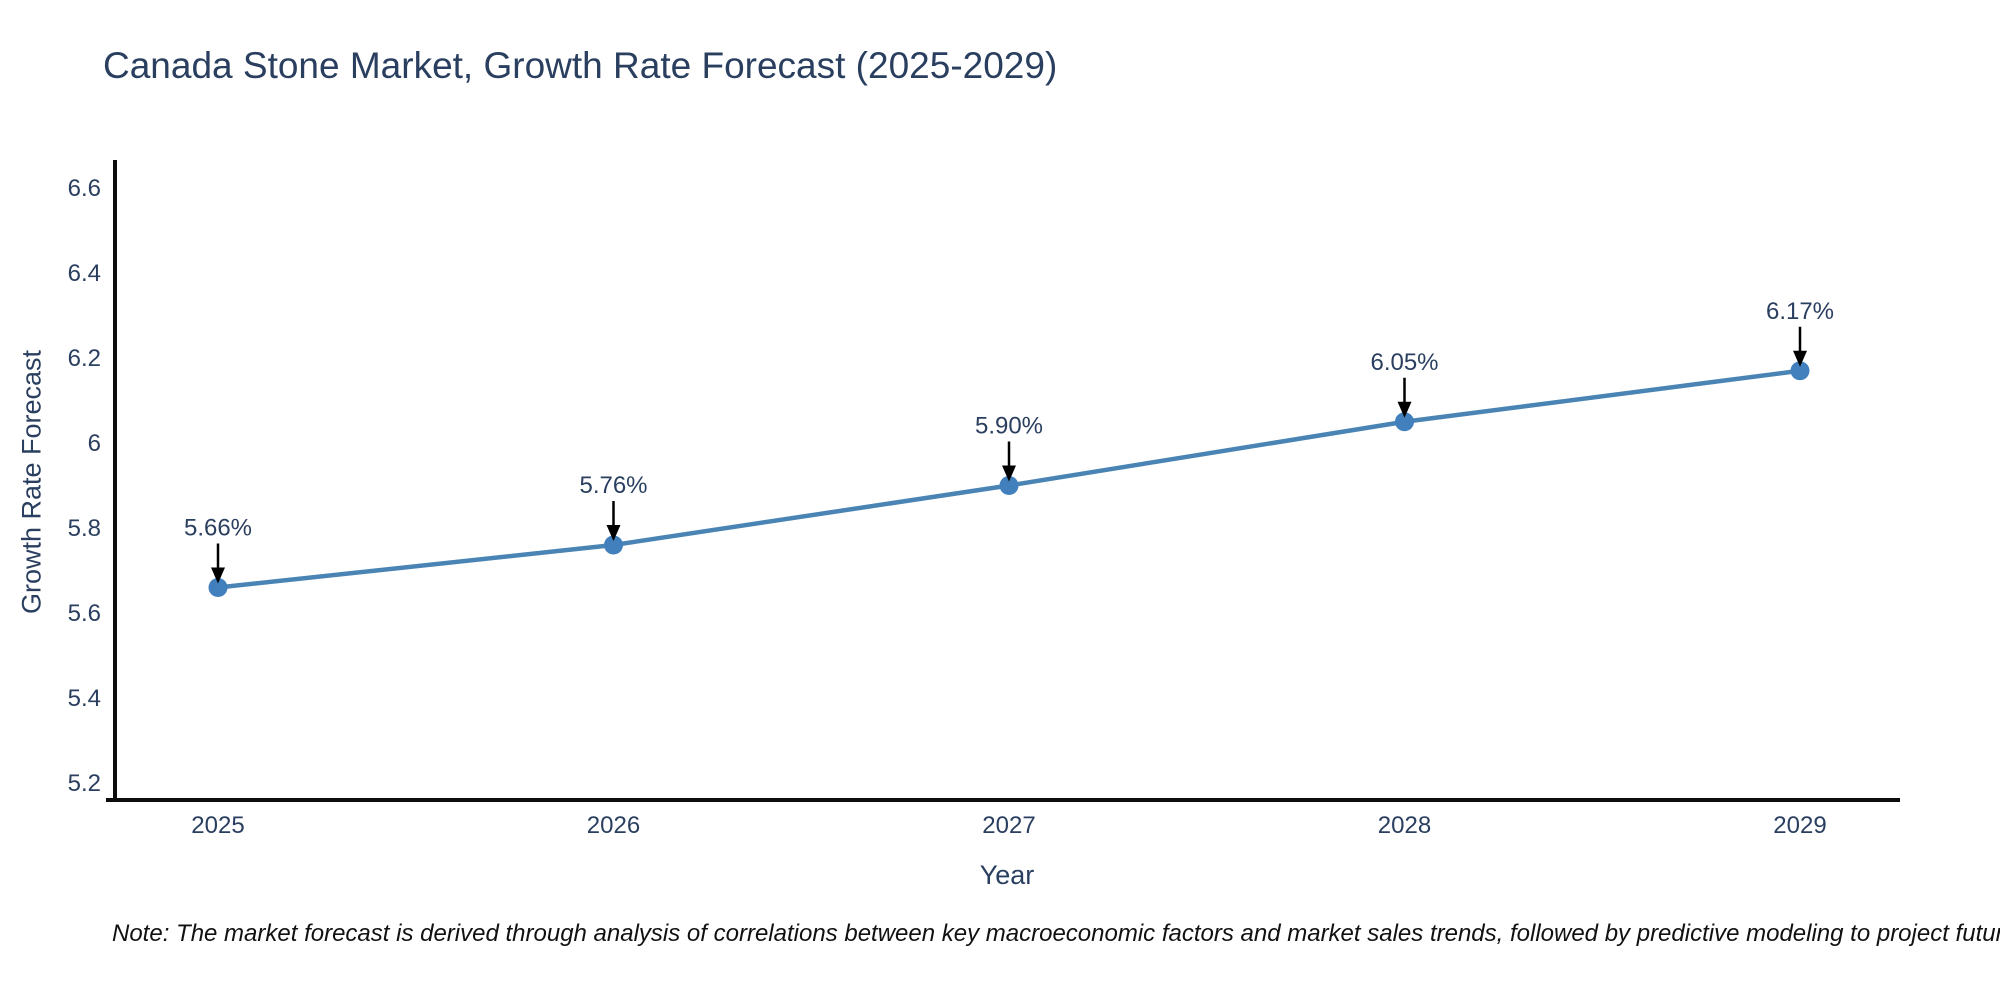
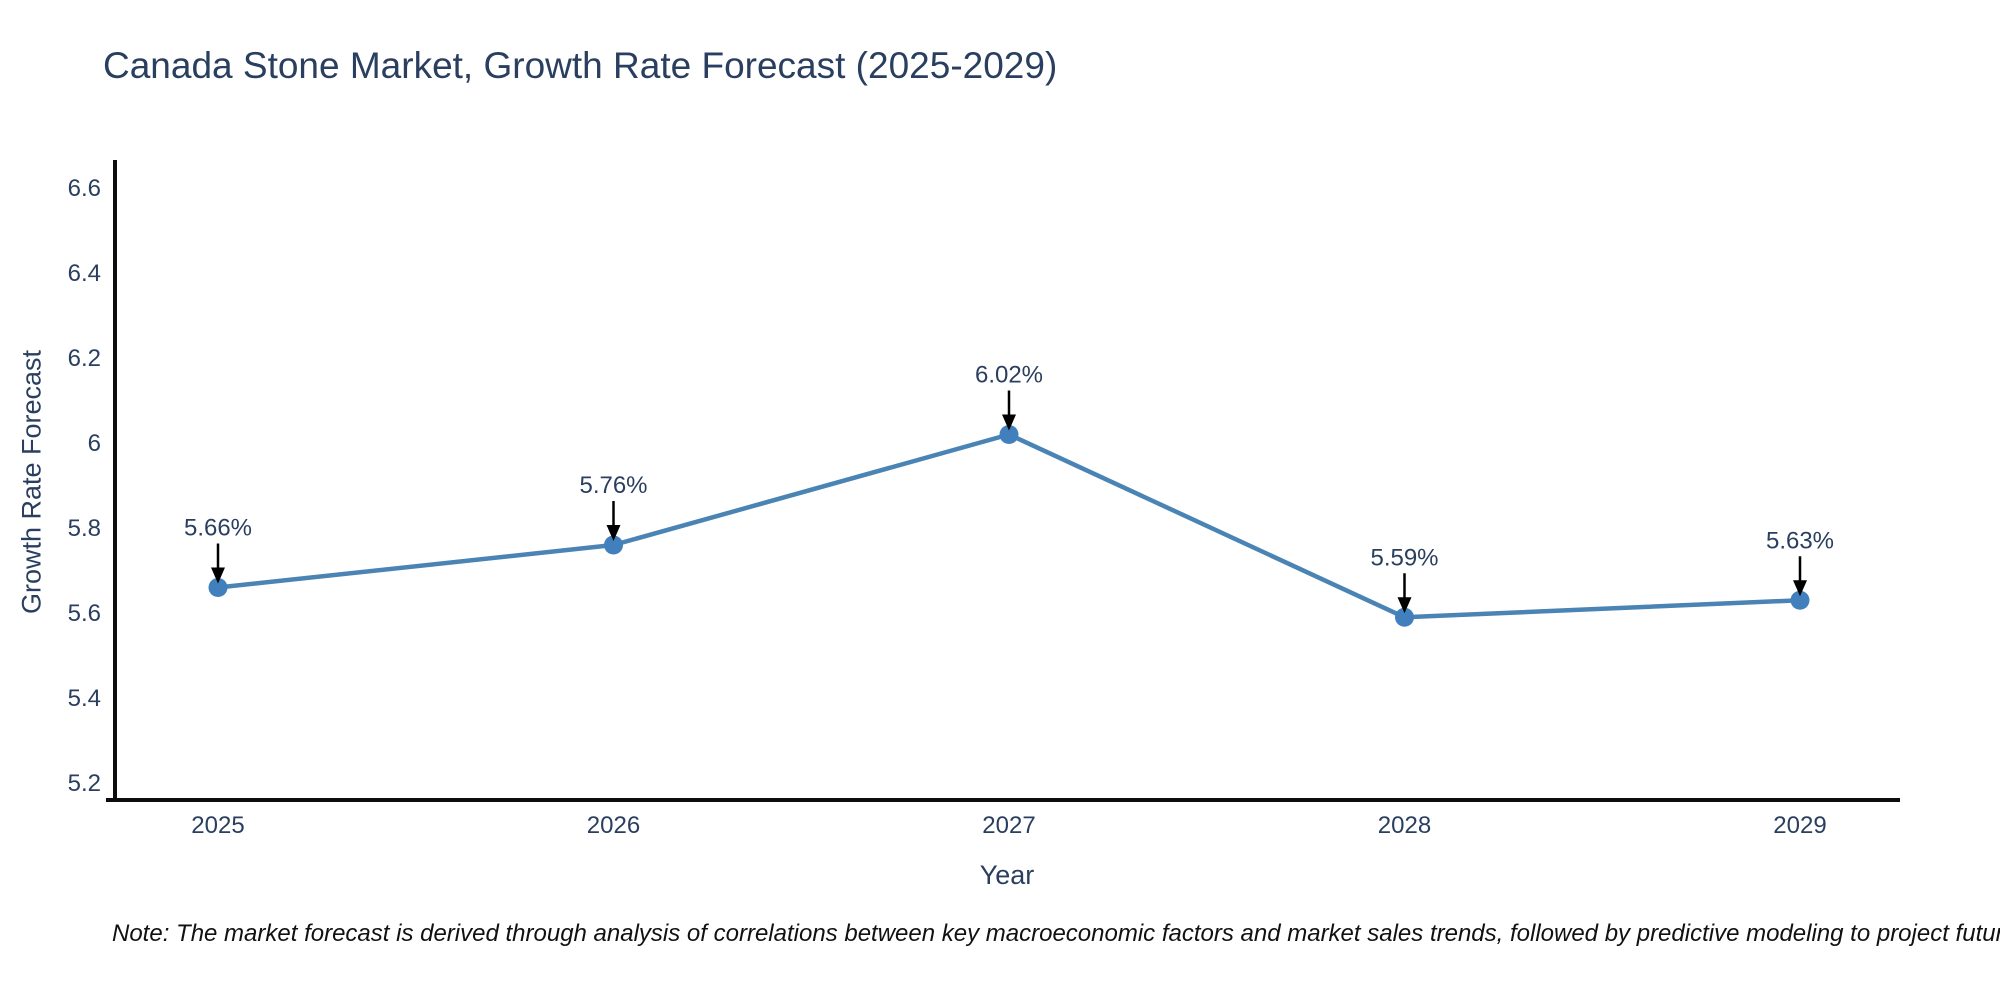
2027: 5.90% -> 6.02%
2028: 6.05% -> 5.59%
2029: 6.17% -> 5.63%
